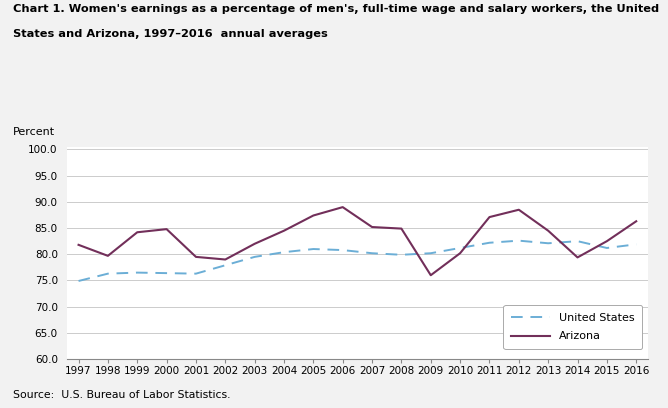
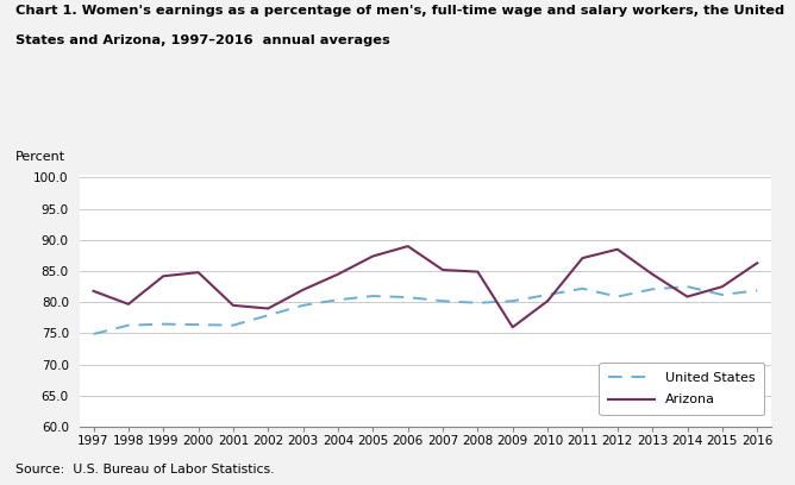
United States/2012: 82.6 -> 80.9
Arizona/2014: 79.4 -> 80.9
